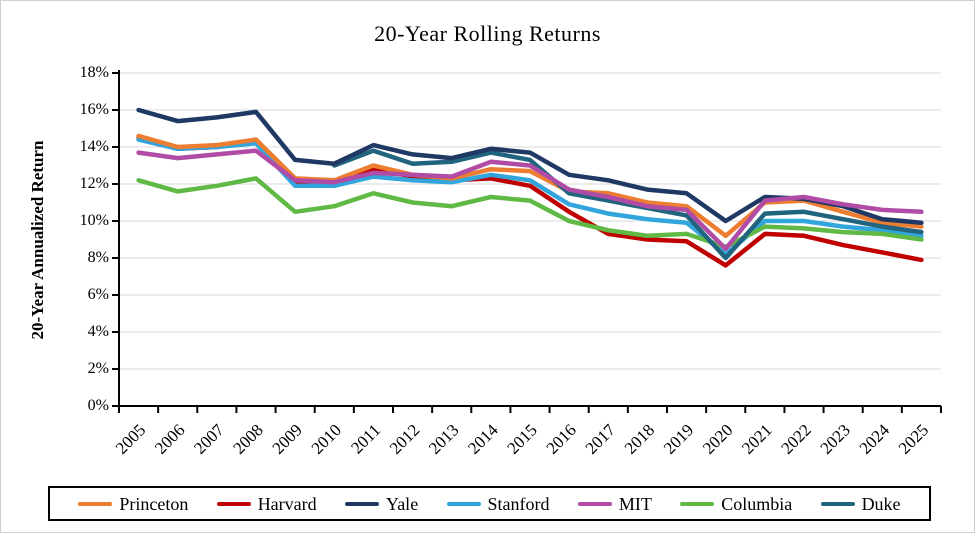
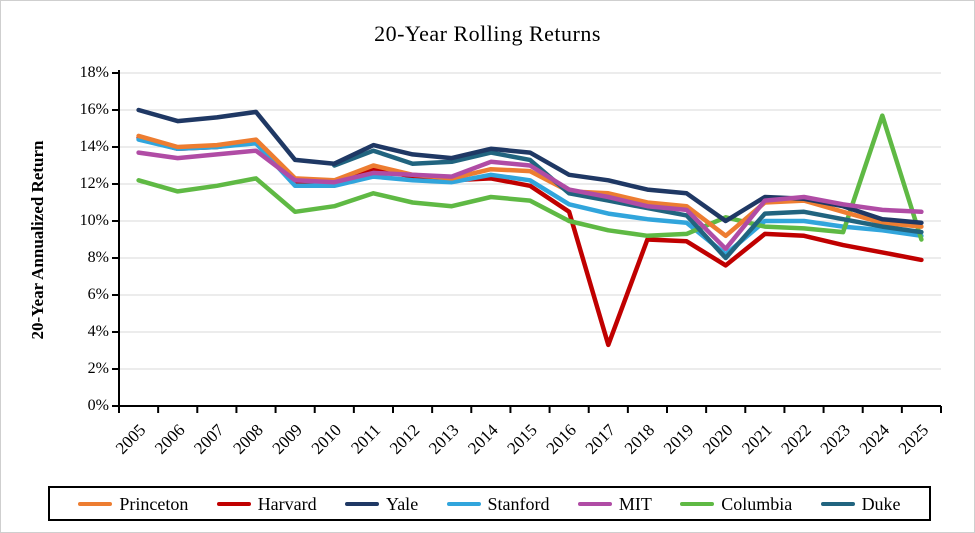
Harvard/2017: 9.3% -> 3.3%
Columbia/2020: 8.6% -> 10.2%
Columbia/2024: 9.3% -> 15.7%
